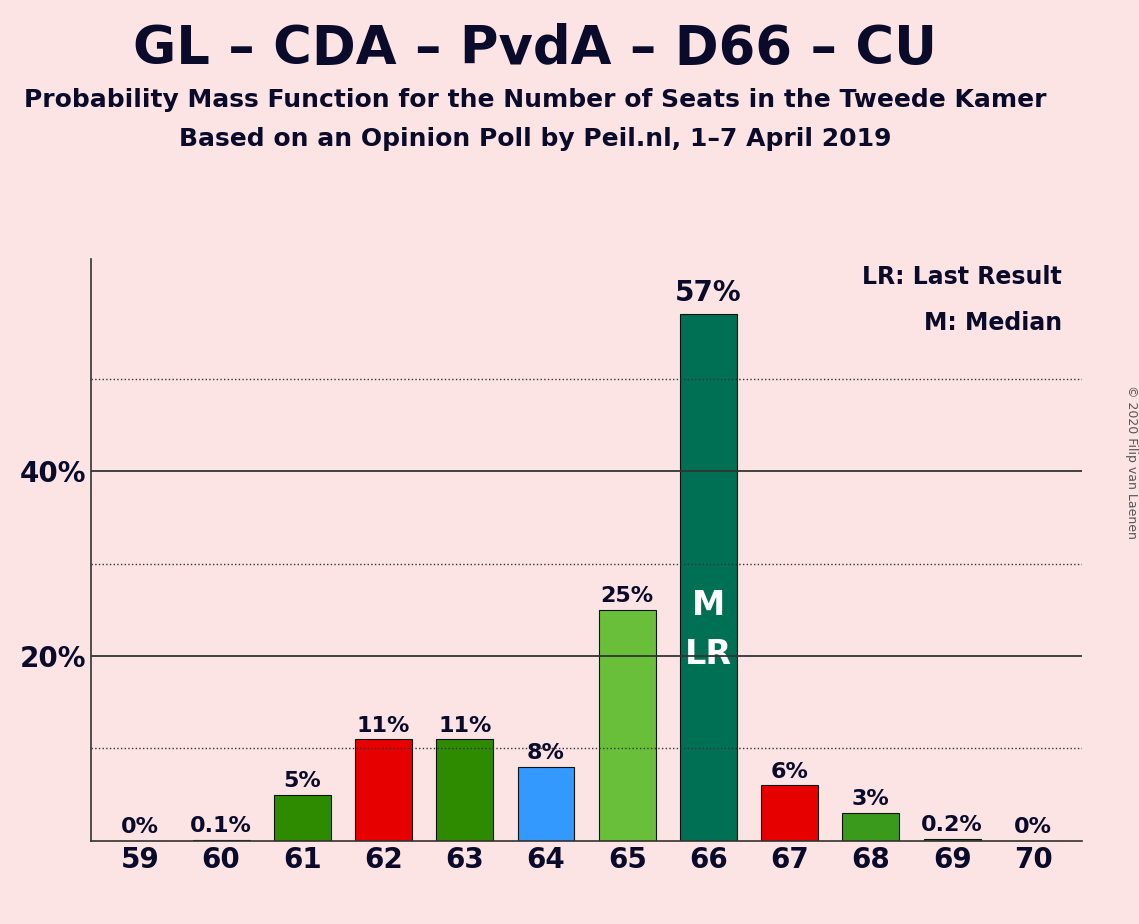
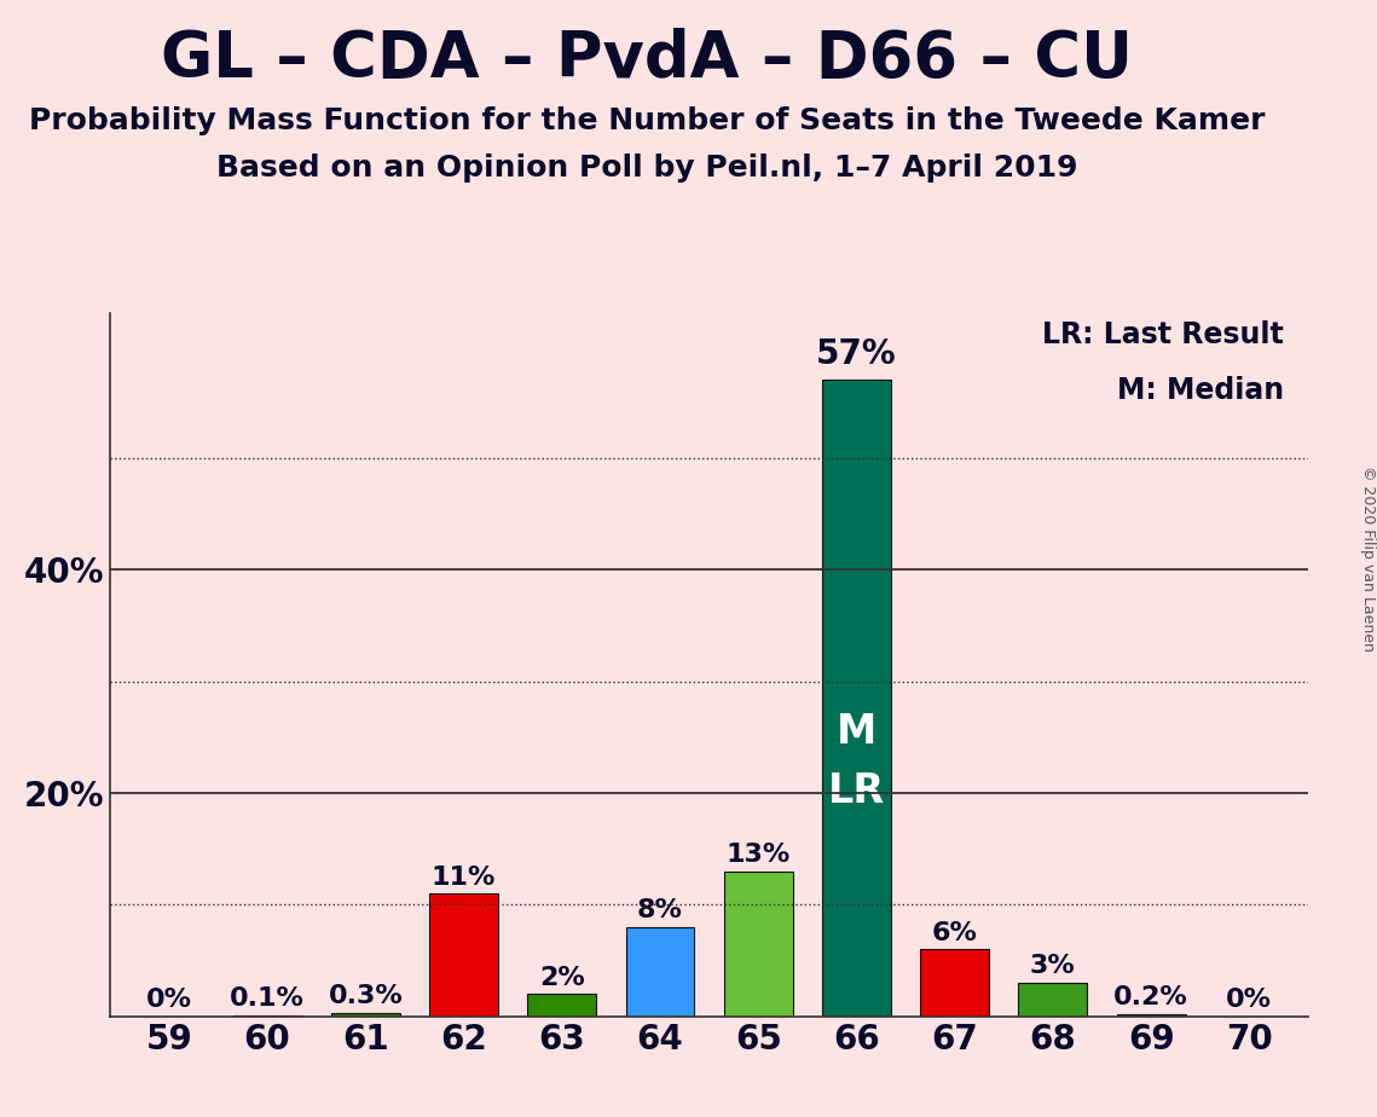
61: 5% -> 0.3%
63: 11% -> 2%
65: 25% -> 13%
